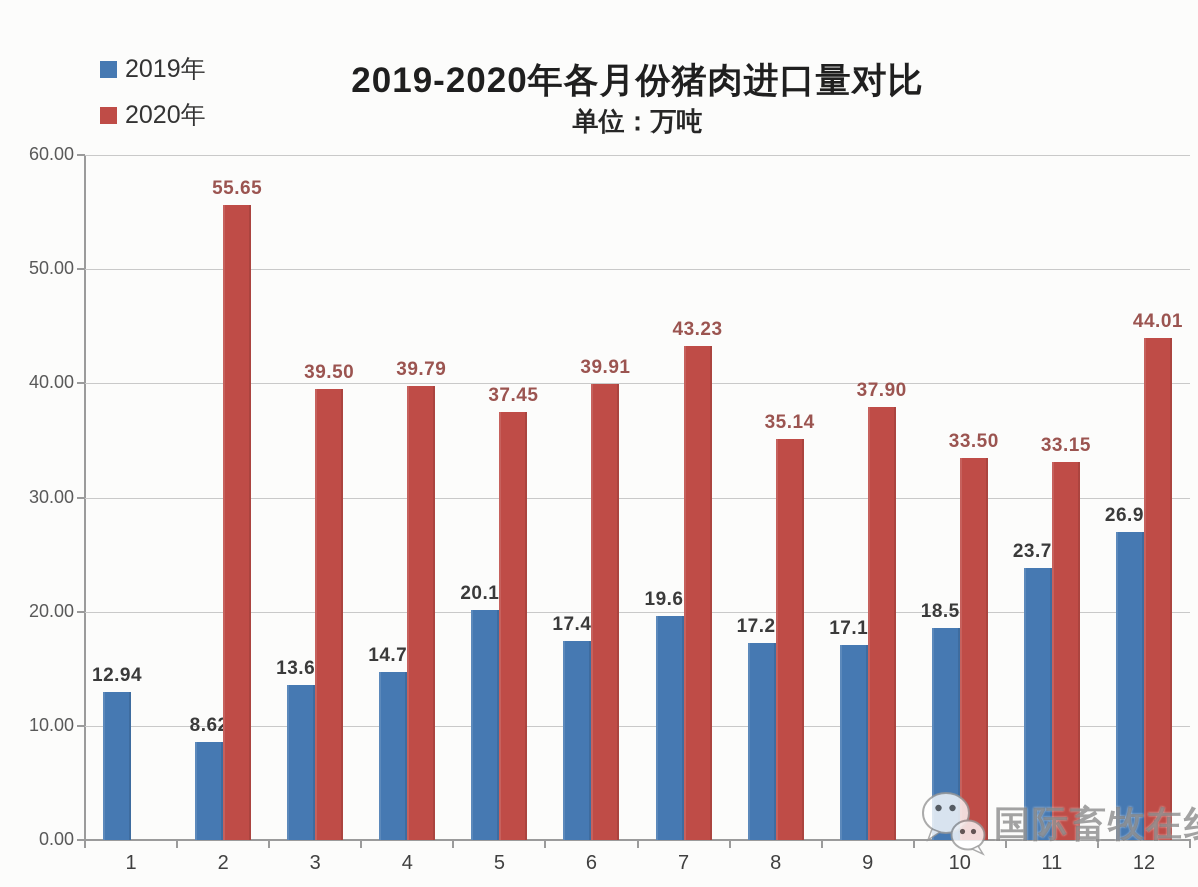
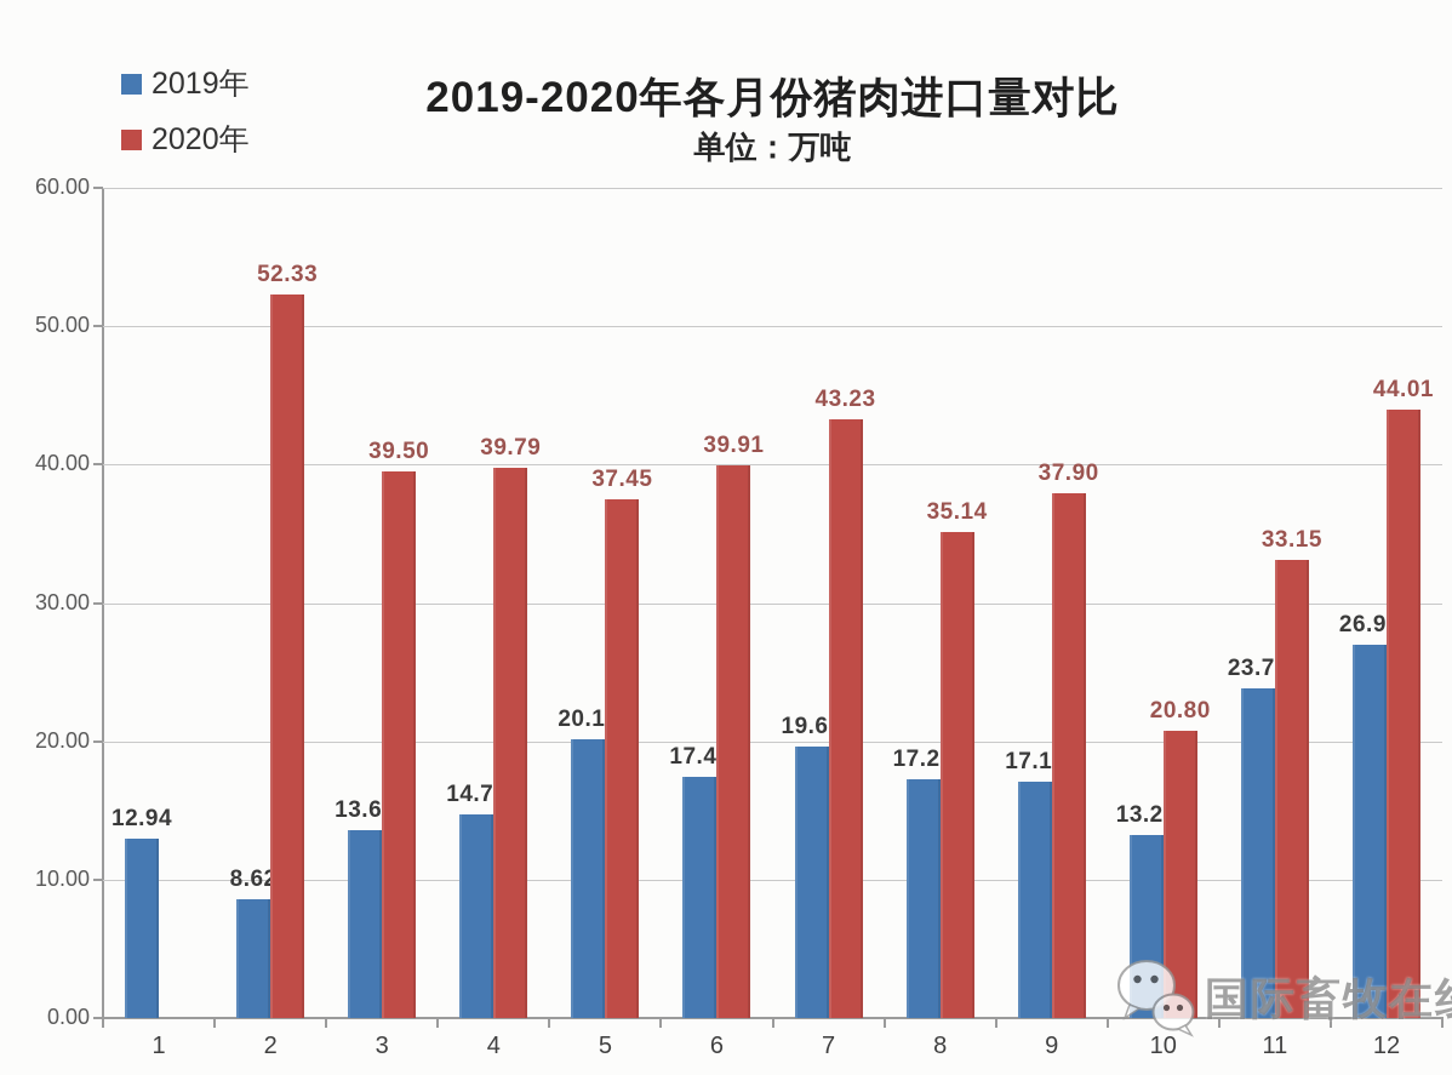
2020年/2: 55.65 -> 52.33
2019年/10: 18.56 -> 13.22
2020年/10: 33.50 -> 20.80
